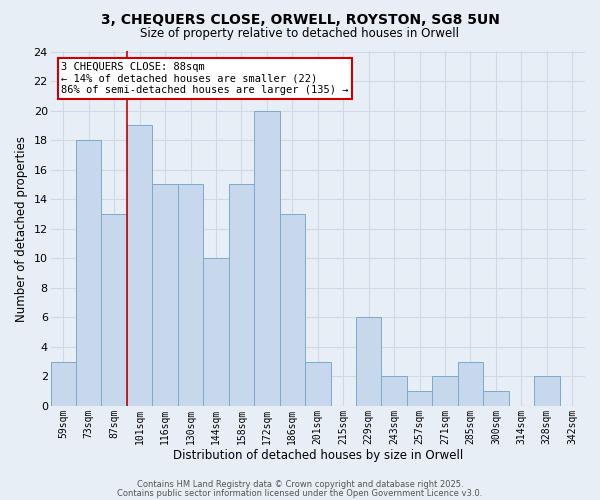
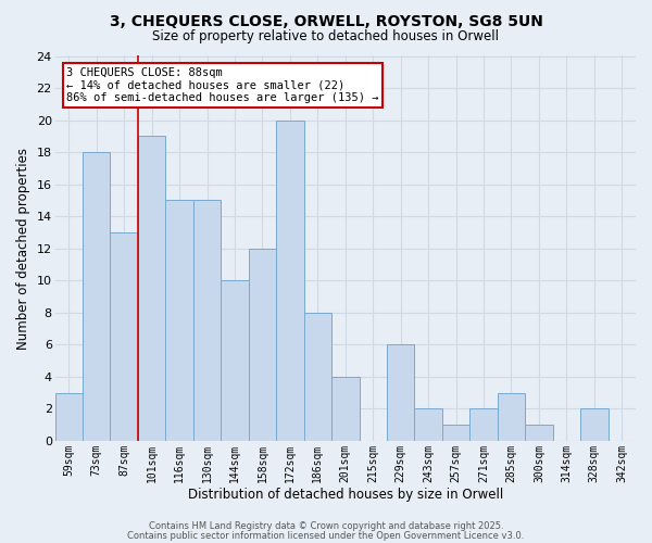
158sqm: 15 -> 12
186sqm: 13 -> 8
201sqm: 3 -> 4
